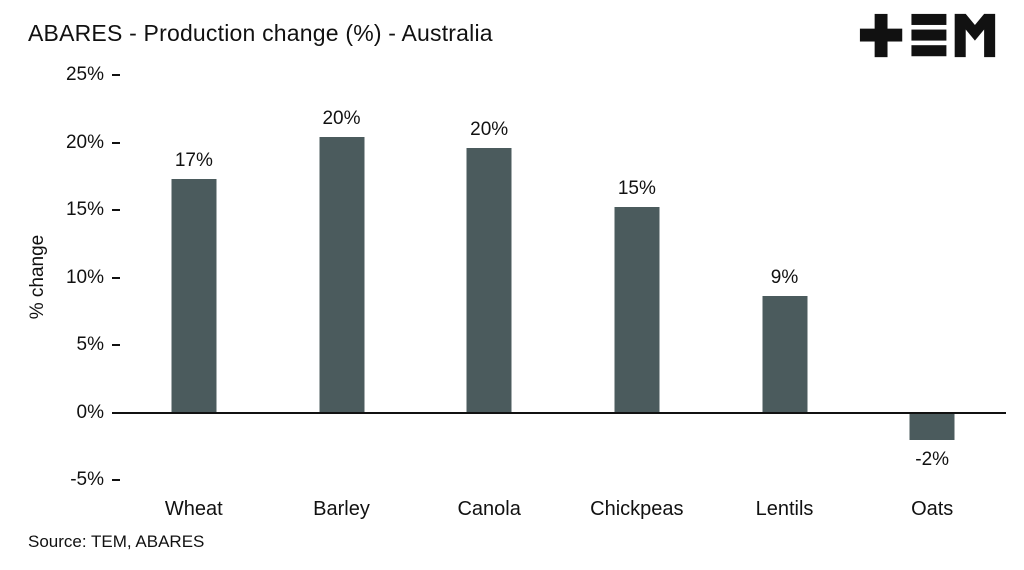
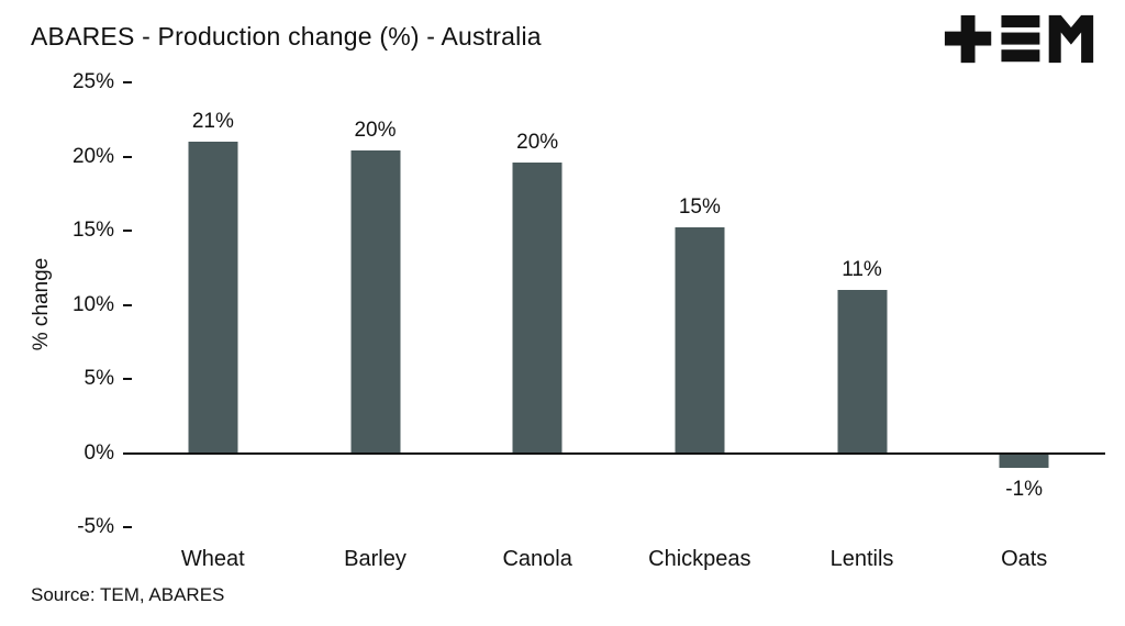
Wheat: 17% -> 21%
Lentils: 9% -> 11%
Oats: -2% -> -1%
